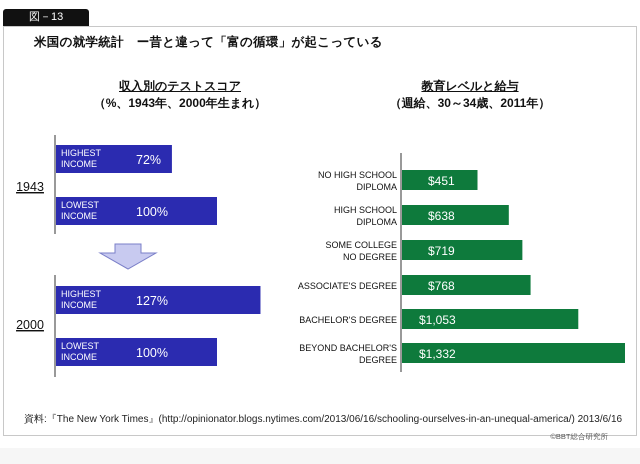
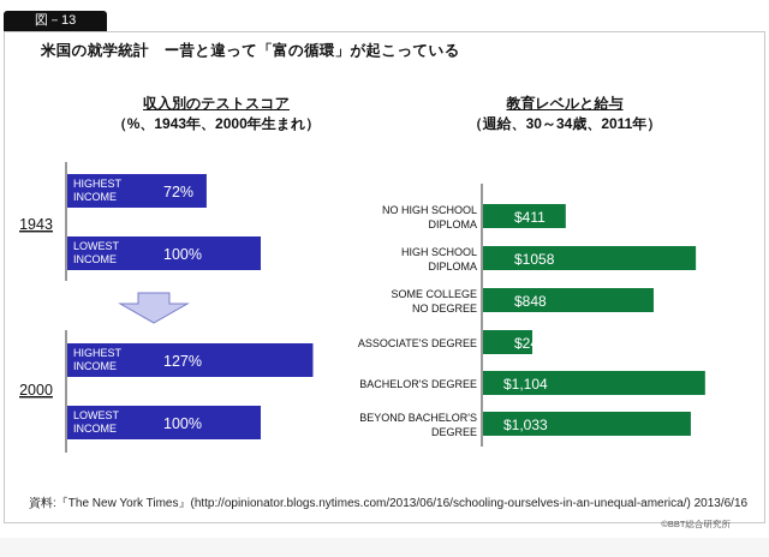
教育レベルと給与/NO HIGH SCHOOL DIPLOMA: $451 -> $411
教育レベルと給与/HIGH SCHOOL DIPLOMA: $638 -> $1058
教育レベルと給与/SOME COLLEGE NO DEGREE: $719 -> $848
教育レベルと給与/ASSOCIATE'S DEGREE: $768 -> $245
教育レベルと給与/BACHELOR'S DEGREE: $1,053 -> $1,104
教育レベルと給与/BEYOND BACHELOR'S DEGREE: $1,332 -> $1,033
